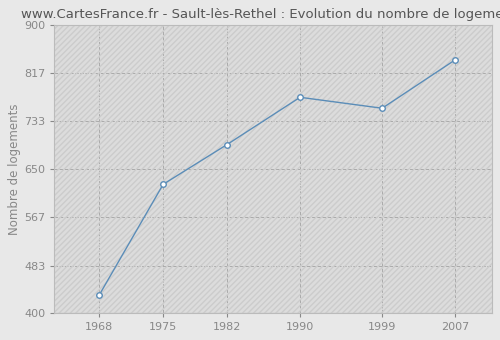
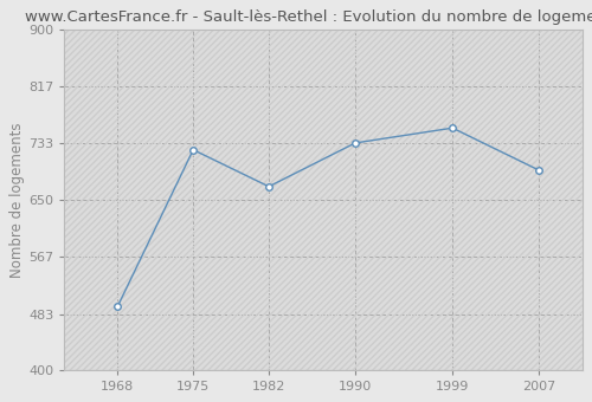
1968: 432 -> 494
1975: 624 -> 724
1982: 693 -> 670
1990: 775 -> 734
2007: 840 -> 694
